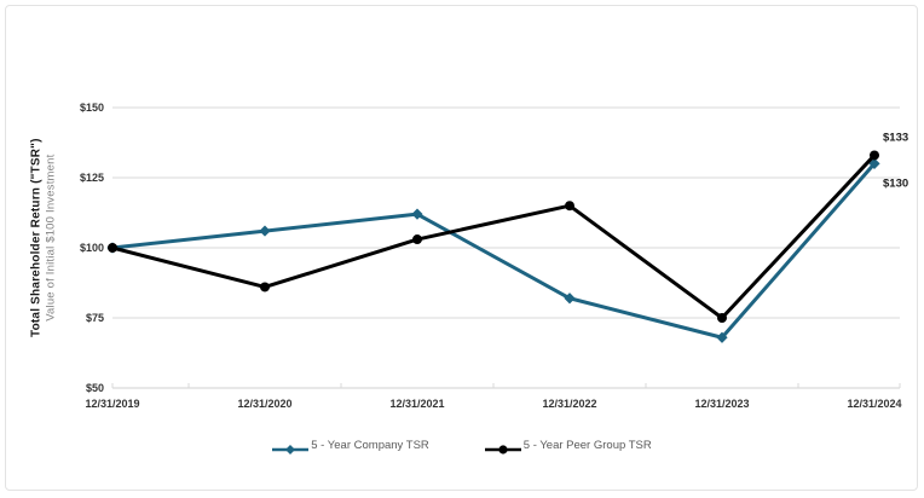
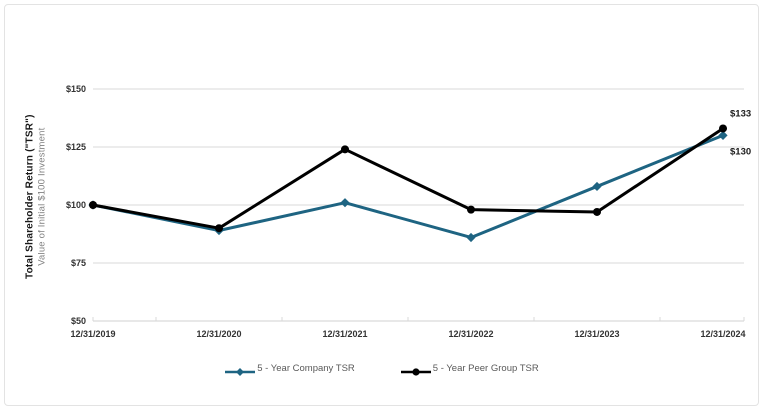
5 - Year Company TSR/12/31/2020: $106 -> $89
5 - Year Peer Group TSR/12/31/2020: $86 -> $90
5 - Year Company TSR/12/31/2021: $112 -> $101
5 - Year Peer Group TSR/12/31/2021: $103 -> $124
5 - Year Company TSR/12/31/2022: $82 -> $86
5 - Year Peer Group TSR/12/31/2022: $115 -> $98
5 - Year Company TSR/12/31/2023: $68 -> $108
5 - Year Peer Group TSR/12/31/2023: $75 -> $97
